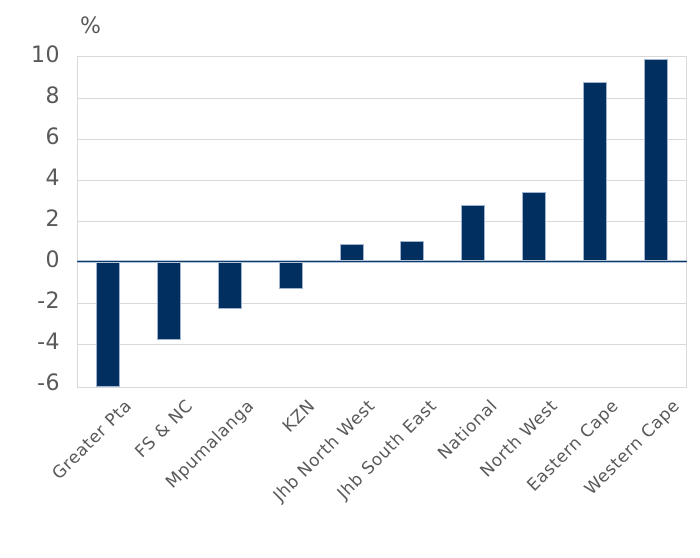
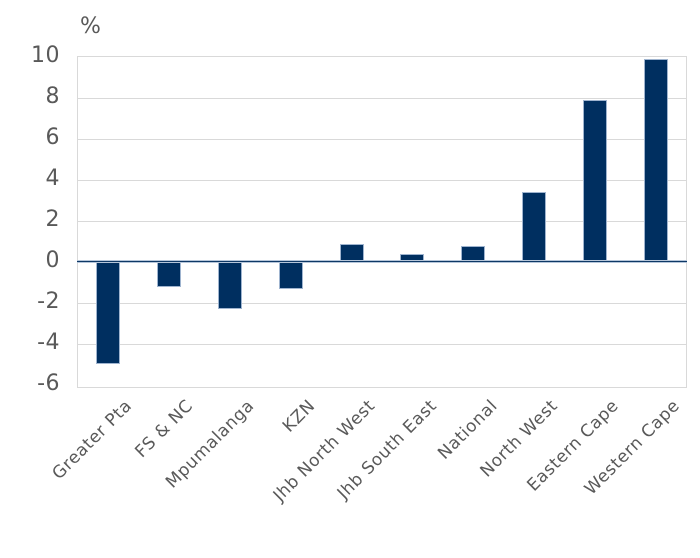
Greater Pta: -6.1 -> -5.0
FS & NC: -3.8 -> -1.2
Jhb South East: 1.0 -> 0.4
National: 2.8 -> 0.8
Eastern Cape: 8.8 -> 7.9
